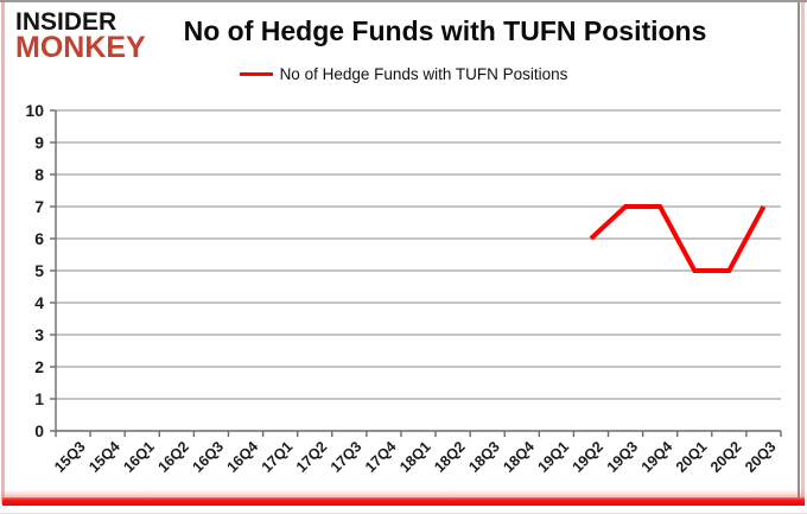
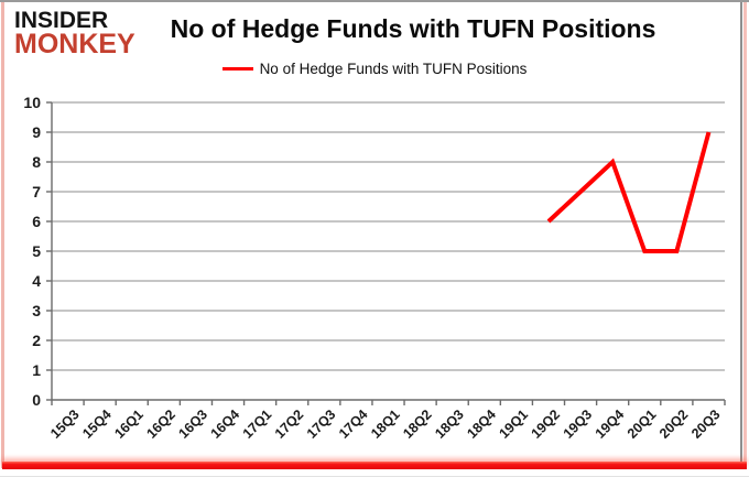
19Q4: 7 -> 8
20Q3: 7 -> 9
